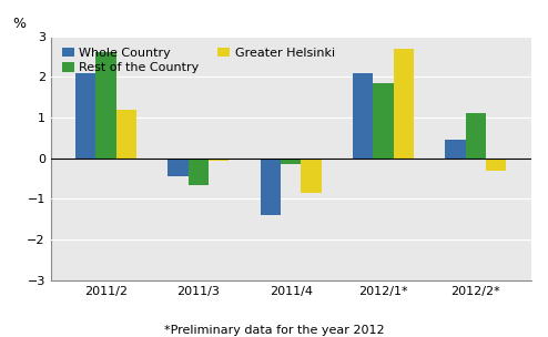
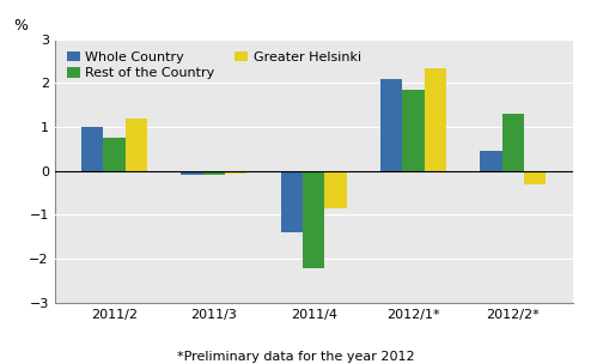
Whole Country/2011/2: 2.10 -> 1.00
Rest of the Country/2011/2: 2.60 -> 0.75
Whole Country/2011/3: -0.45 -> -0.10
Rest of the Country/2011/3: -0.65 -> -0.10
Rest of the Country/2011/4: -0.15 -> -2.20
Greater Helsinki/2012/1*: 2.70 -> 2.35
Rest of the Country/2012/2*: 1.10 -> 1.30
